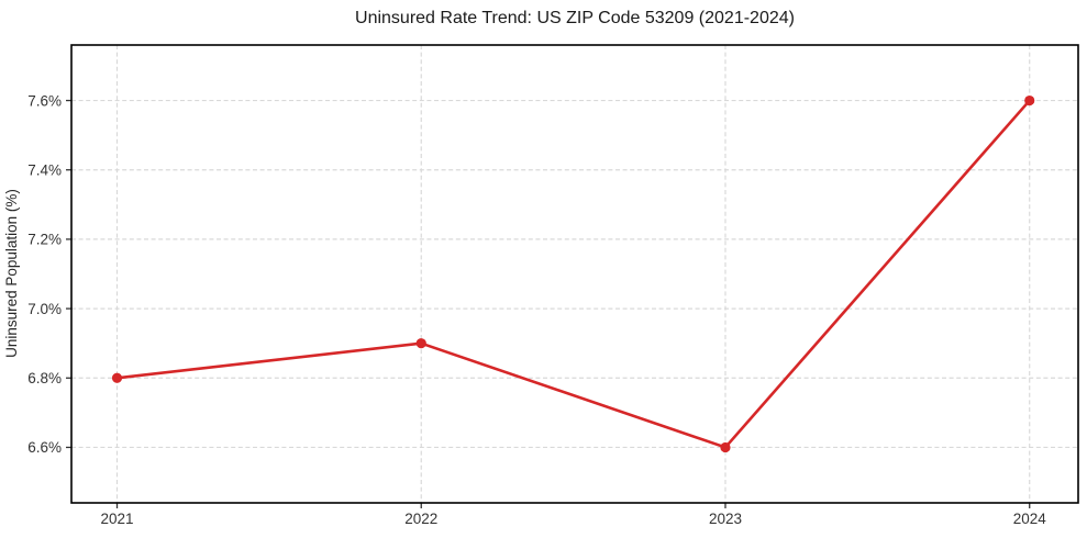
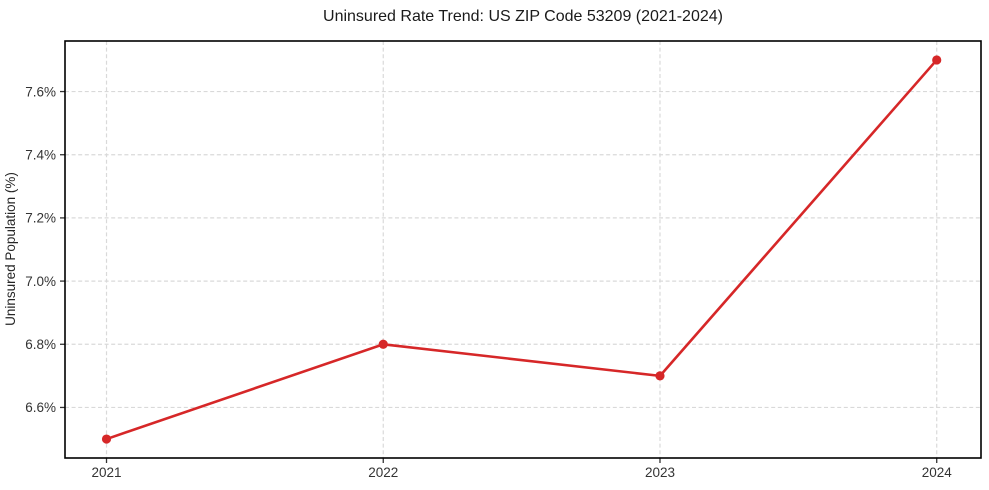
2021: 6.8% -> 6.5%
2022: 6.9% -> 6.8%
2023: 6.6% -> 6.7%
2024: 7.6% -> 7.7%
